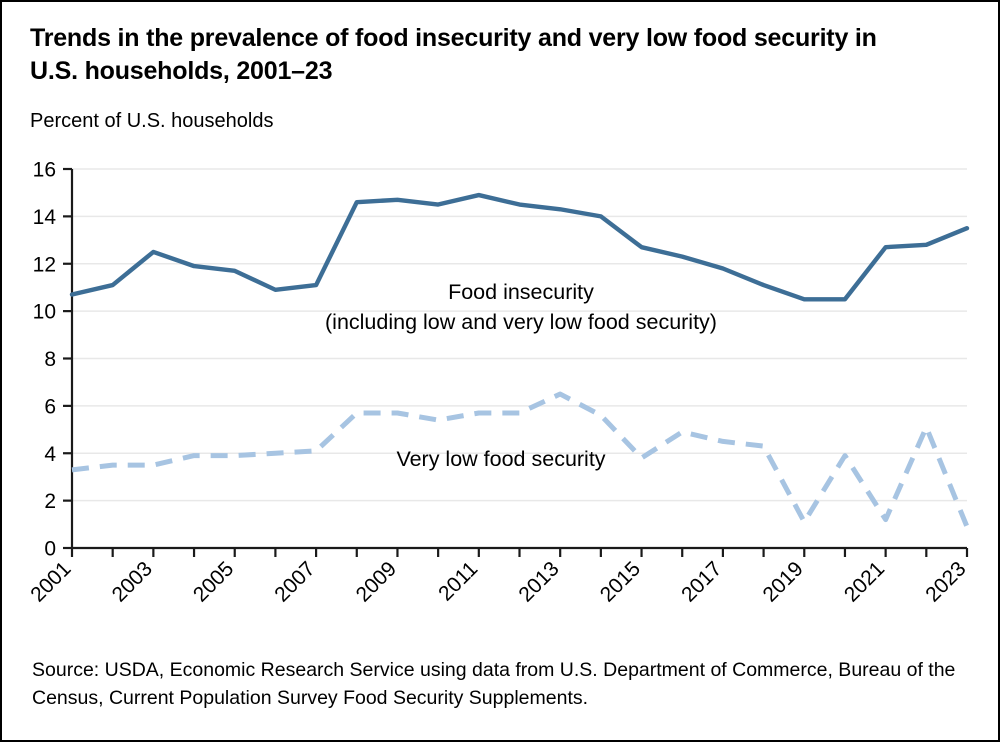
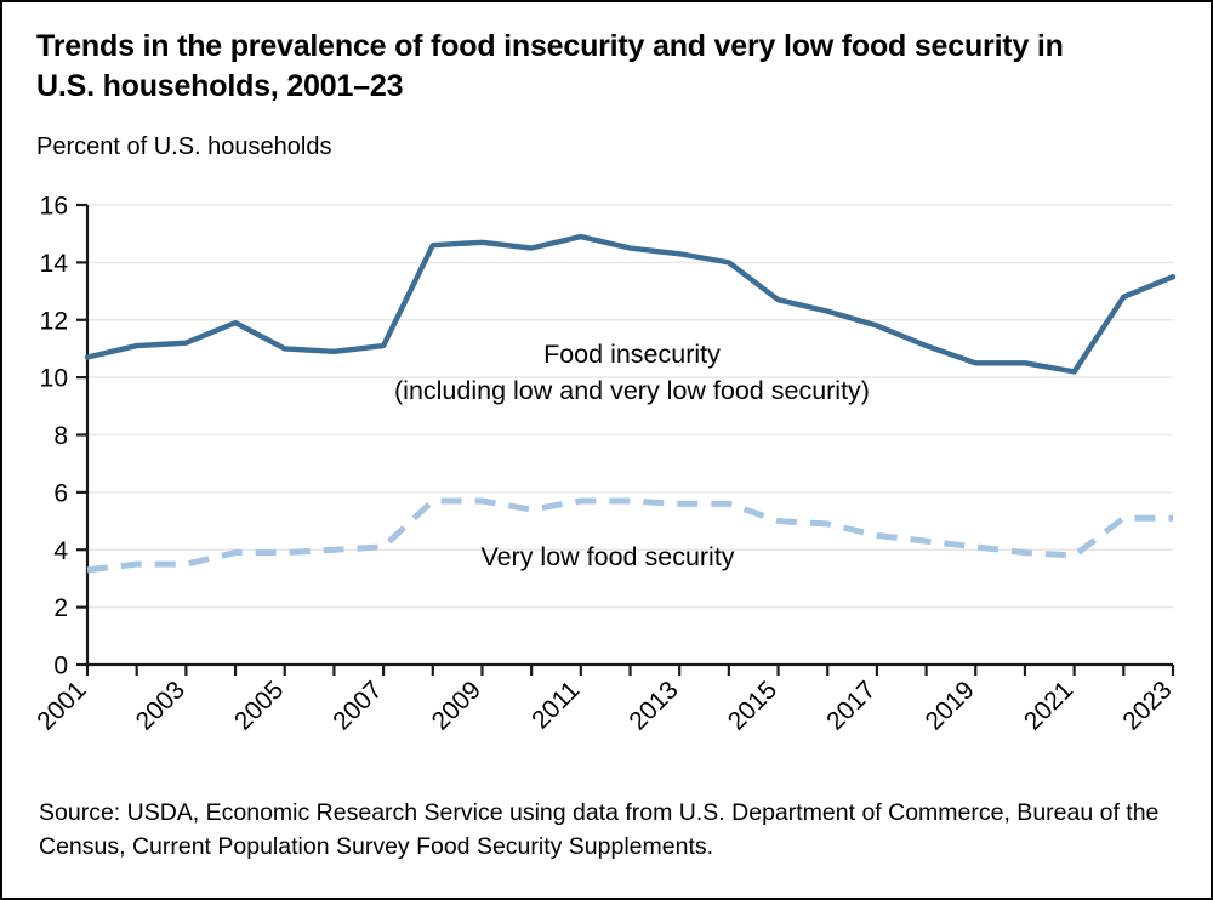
Food insecurity (including low and very low food security)/2003: 12.5 -> 11.2
Food insecurity (including low and very low food security)/2005: 11.7 -> 11.0
Very low food security/2013: 6.5 -> 5.6
Very low food security/2015: 3.8 -> 5.0
Very low food security/2019: 1.1 -> 4.1
Food insecurity (including low and very low food security)/2021: 12.7 -> 10.2
Very low food security/2021: 1.2 -> 3.8
Very low food security/2023: 0.9 -> 5.1
